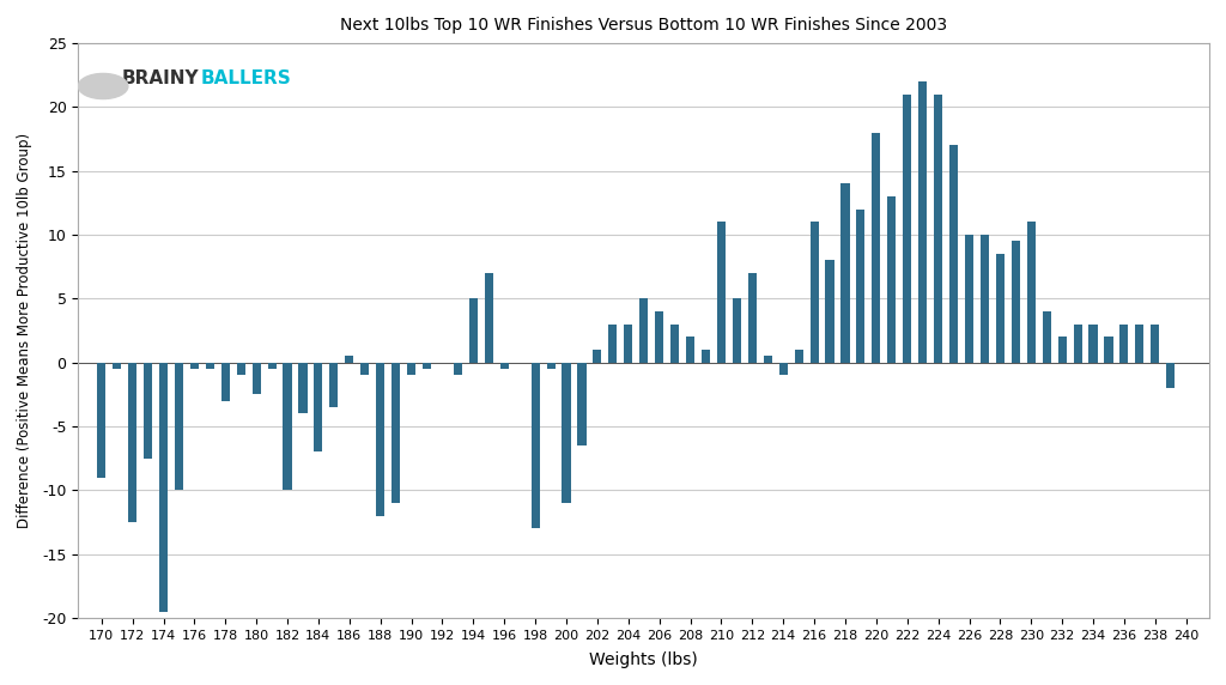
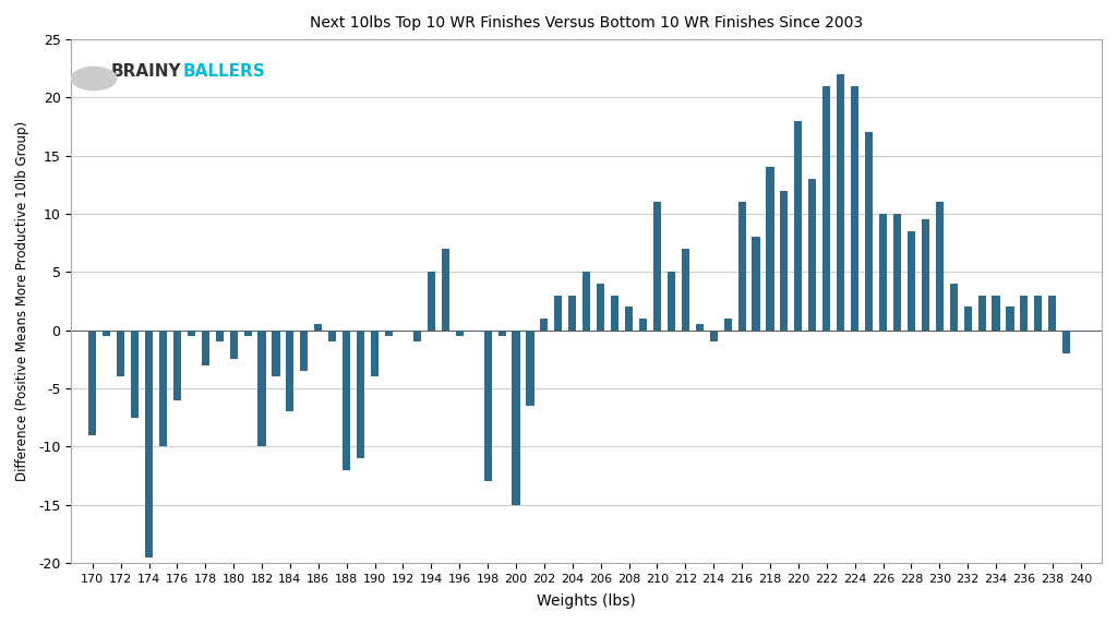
172: -12.5 -> -4.0
176: -0.5 -> -6.0
190: -1.0 -> -4.0
200: -11.0 -> -15.0
